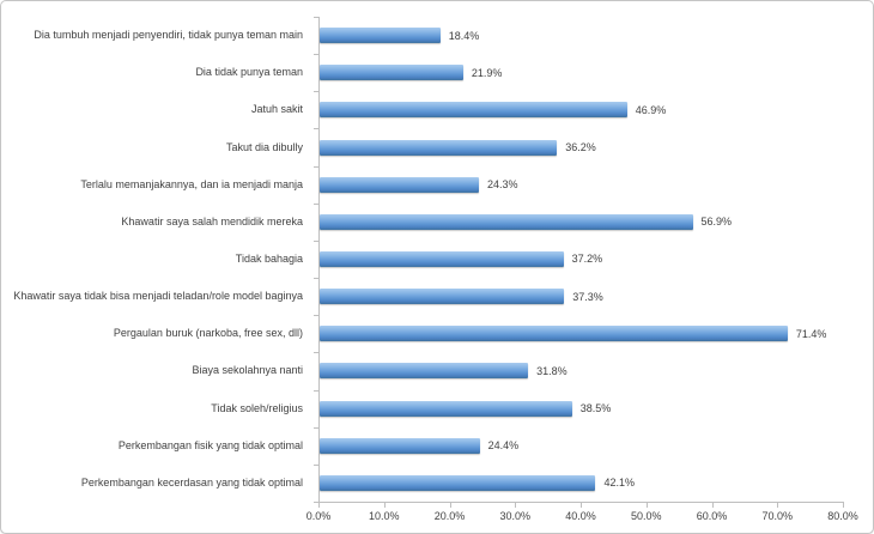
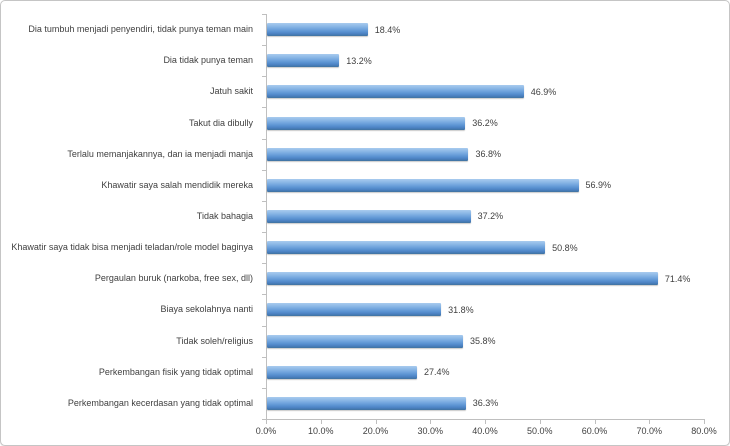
Dia tidak punya teman: 21.9% -> 13.2%
Terlalu memanjakannya, dan ia menjadi manja: 24.3% -> 36.8%
Khawatir saya tidak bisa menjadi teladan/role model baginya: 37.3% -> 50.8%
Tidak soleh/religius: 38.5% -> 35.8%
Perkembangan fisik yang tidak optimal: 24.4% -> 27.4%
Perkembangan kecerdasan yang tidak optimal: 42.1% -> 36.3%
